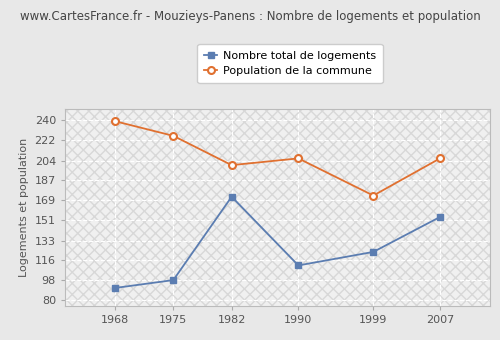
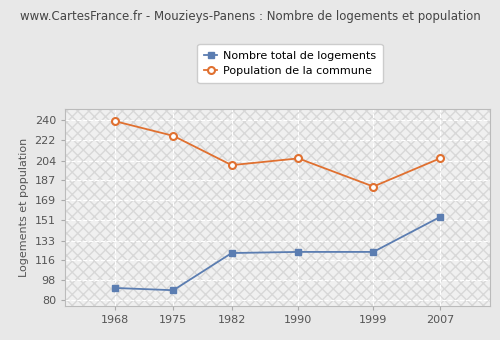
Nombre total de logements/1975: 98 -> 89
Nombre total de logements/1982: 172 -> 122
Nombre total de logements/1990: 111 -> 123
Population de la commune/1999: 173 -> 181
